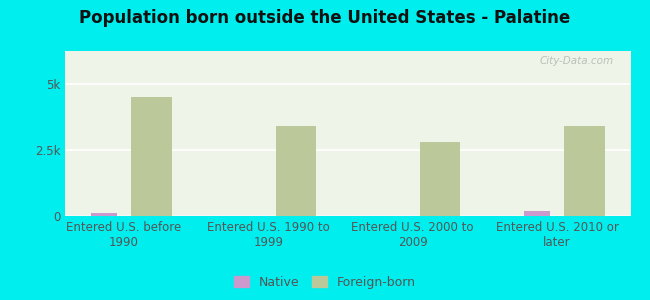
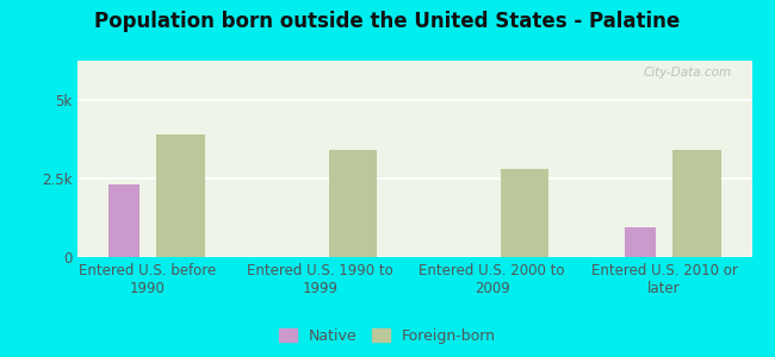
Native/Entered U.S. before 1990: 0.12k -> 2.30k
Foreign-born/Entered U.S. before 1990: 4.5k -> 3.9k
Native/Entered U.S. 2010 or later: 0.20k -> 0.95k
